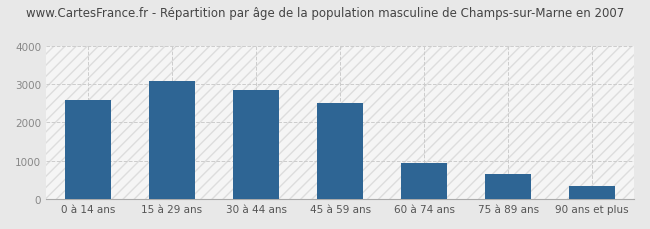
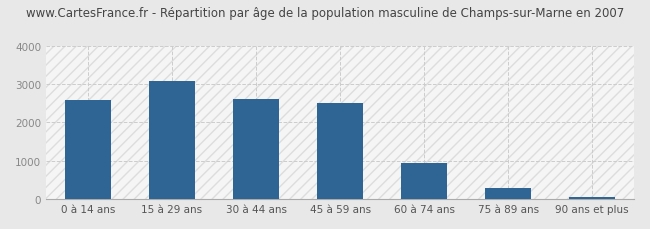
30 à 44 ans: 2850 -> 2620
75 à 89 ans: 650 -> 280
90 ans et plus: 350 -> 40
